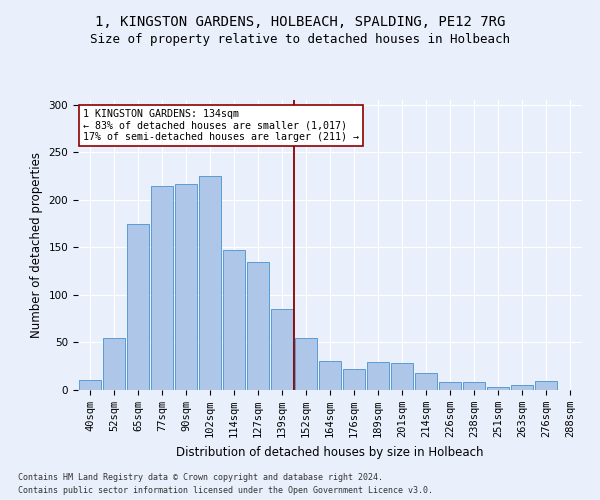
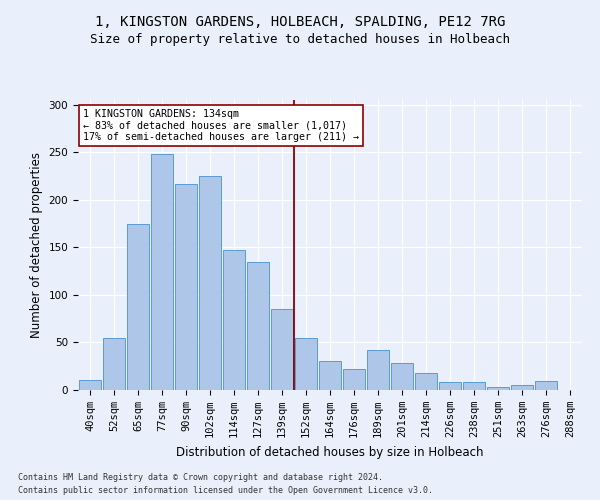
77sqm: 215 -> 248
189sqm: 29 -> 42
